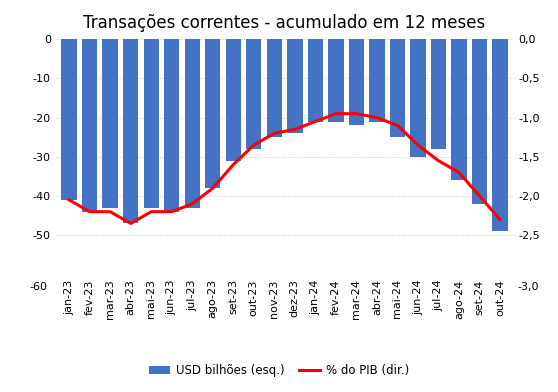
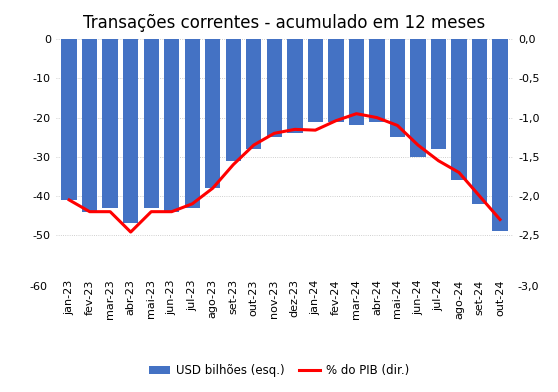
% do PIB (dir.)/abr-23: -2,35 -> -2,46
% do PIB (dir.)/jan-24: -1,05 -> -1,16
% do PIB (dir.)/fev-24: -0,95 -> -1,04
